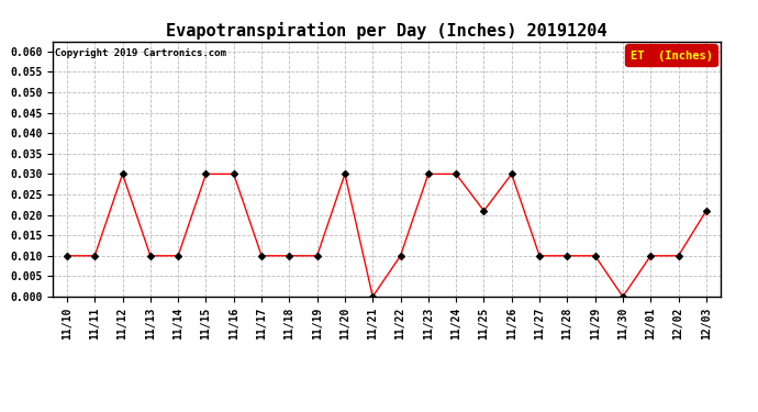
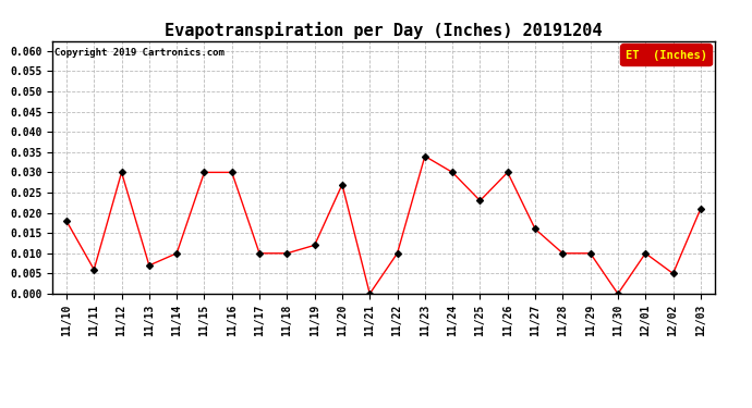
11/10: 0.010 -> 0.018
11/11: 0.010 -> 0.006
11/13: 0.010 -> 0.007
11/19: 0.010 -> 0.012
11/20: 0.030 -> 0.027
11/23: 0.030 -> 0.034
11/25: 0.021 -> 0.023
11/27: 0.010 -> 0.016
12/02: 0.010 -> 0.005
